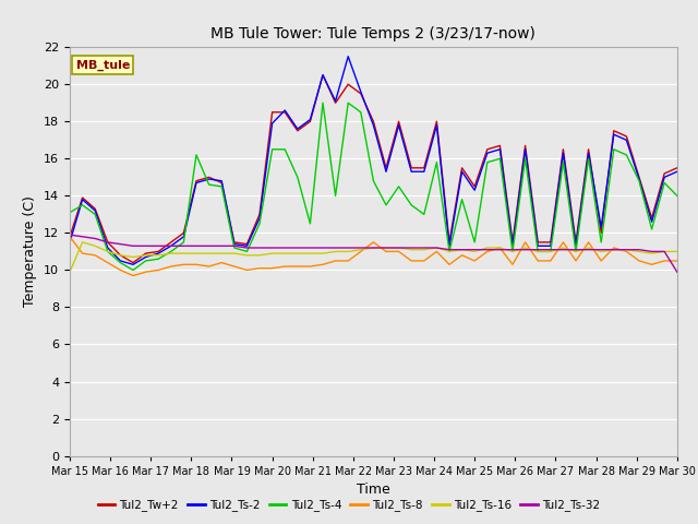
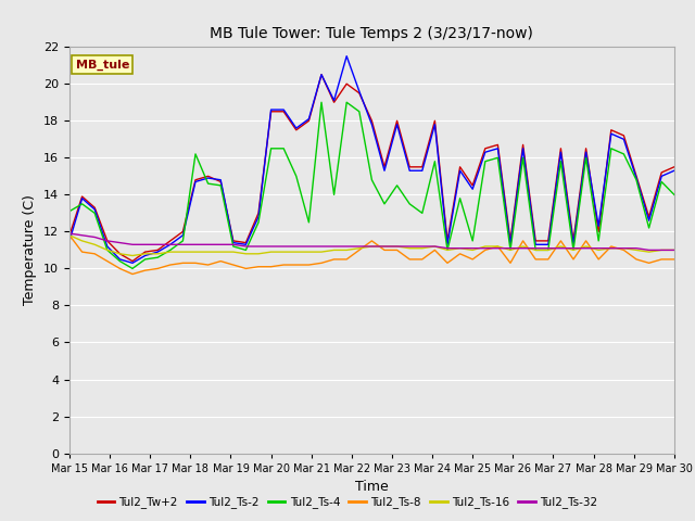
Tul2_Ts-16/Mar 15: 9.9 -> 11.8
Tul2_Ts-2/Mar 20: 17.9 -> 18.6
Tul2_Ts-32/Mar 30: 9.9 -> 11.0
